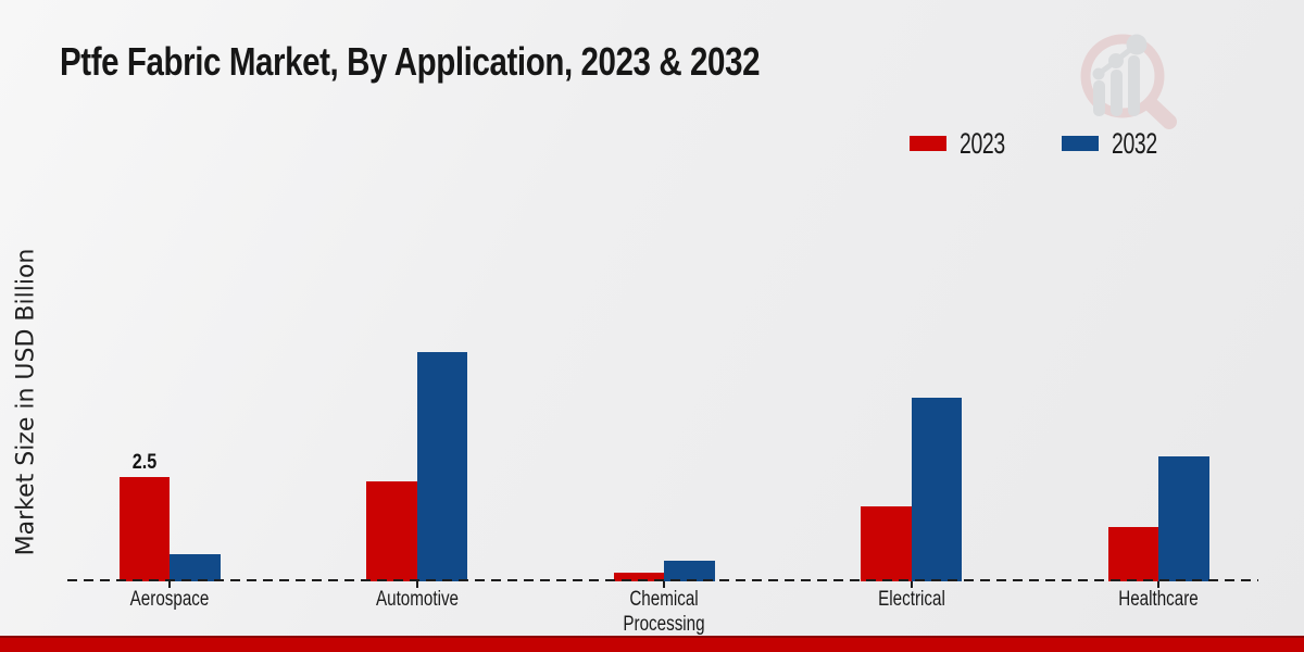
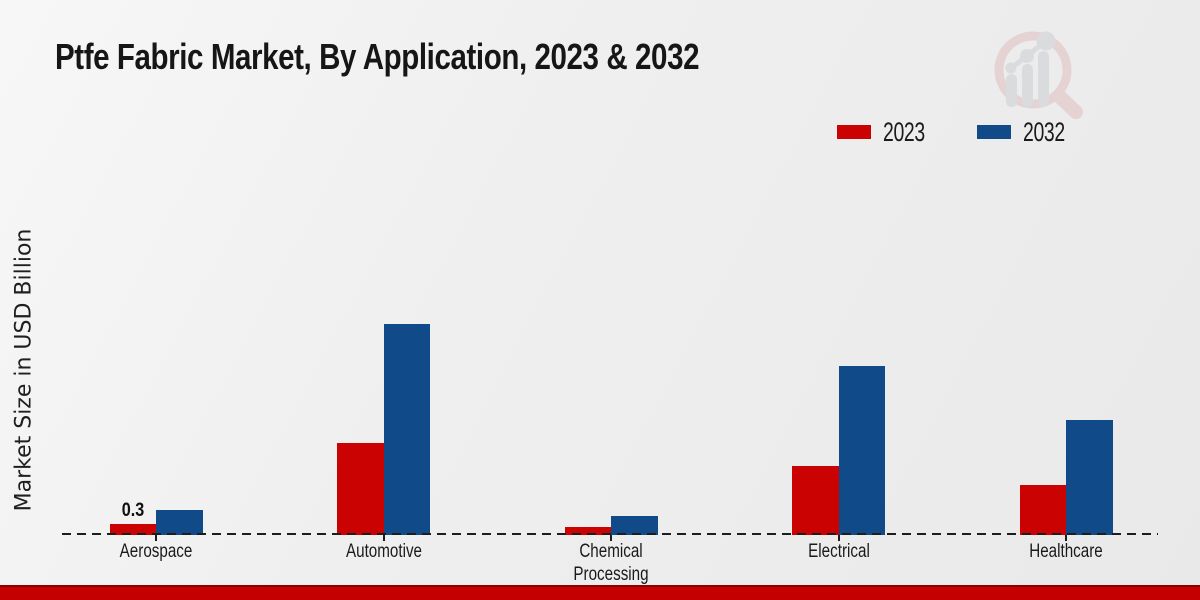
2023/Aerospace: 2.5 -> 0.3
